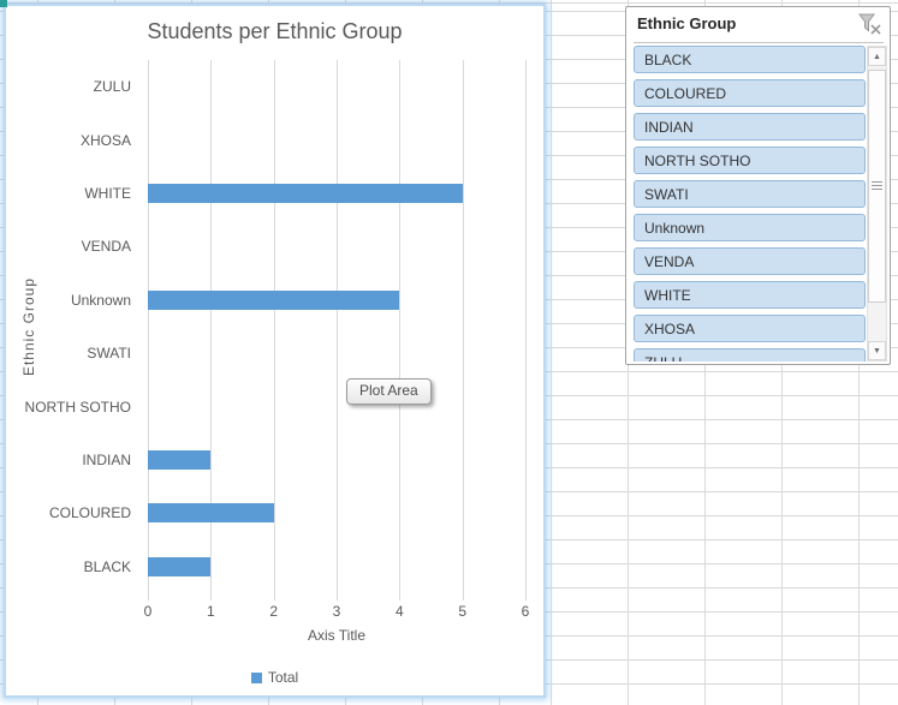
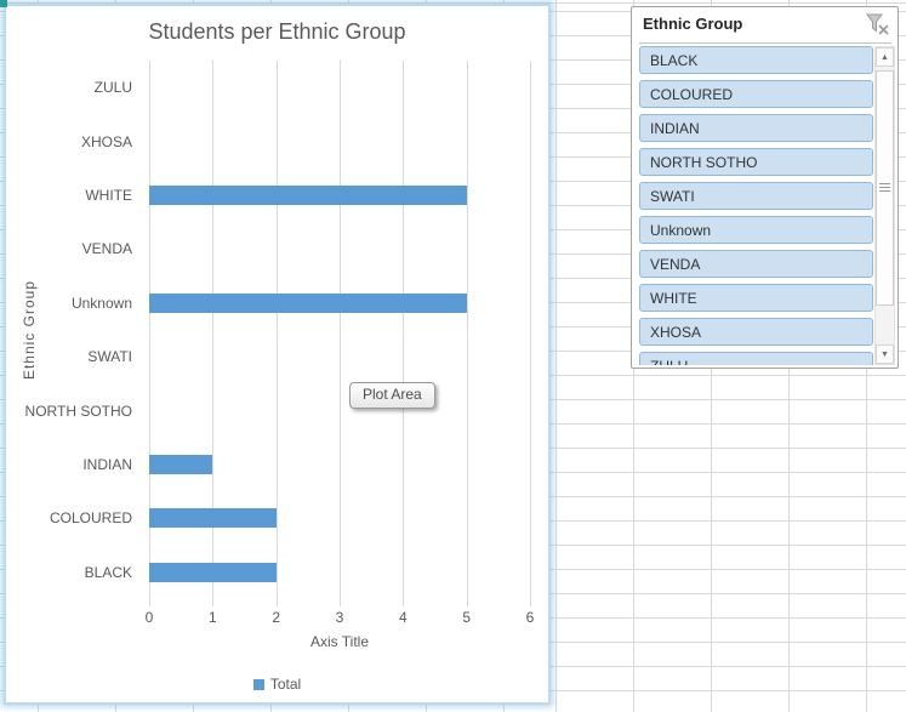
Unknown: 4 -> 5
BLACK: 1 -> 2
